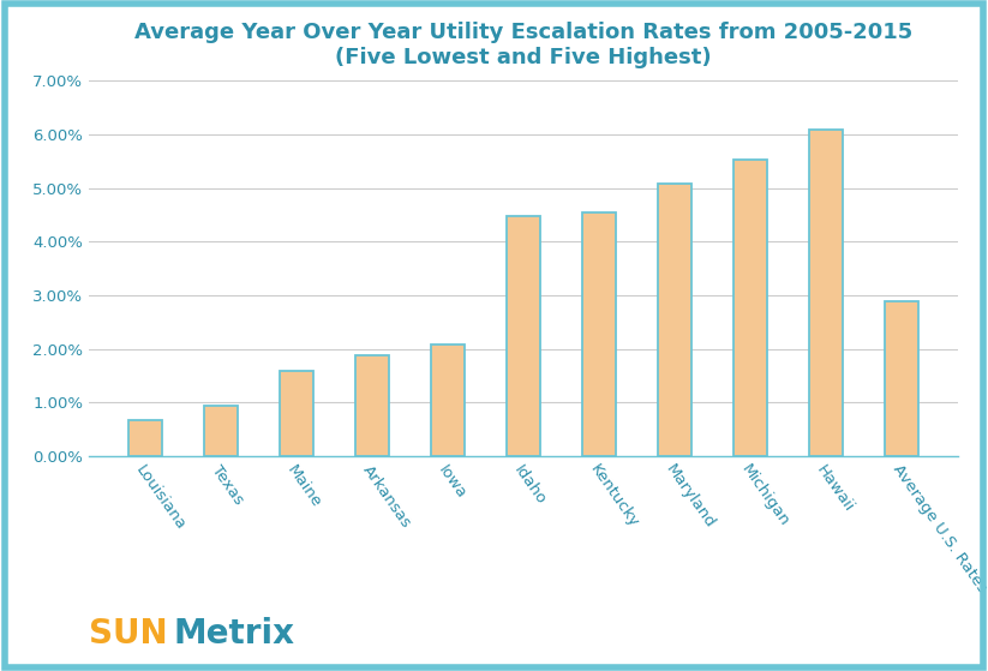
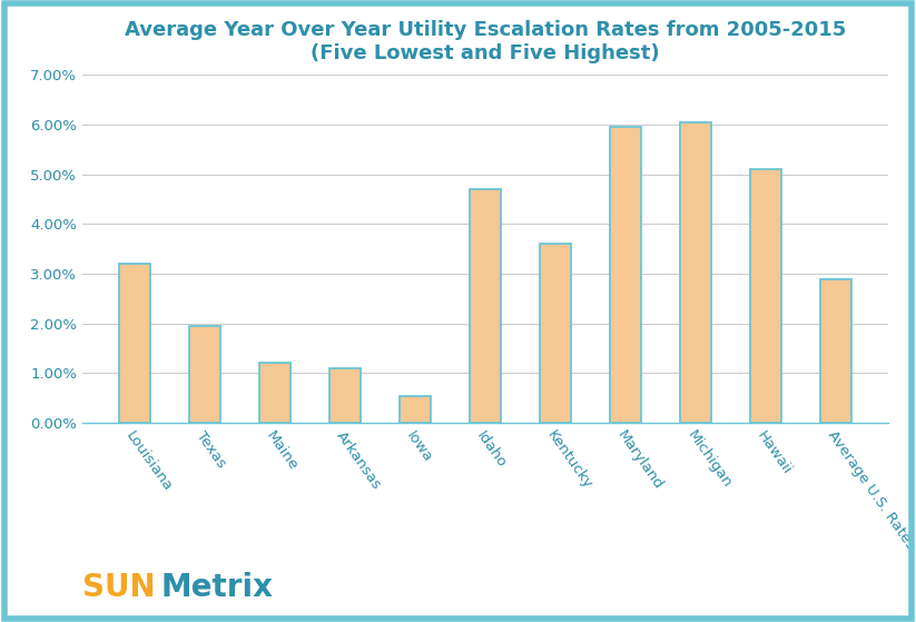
Louisiana: 0.68% -> 3.20%
Texas: 0.95% -> 1.95%
Maine: 1.58% -> 1.20%
Arkansas: 1.88% -> 1.10%
Iowa: 2.08% -> 0.55%
Idaho: 4.48% -> 4.70%
Kentucky: 4.55% -> 3.60%
Maryland: 5.08% -> 5.95%
Michigan: 5.52% -> 6.05%
Hawaii: 6.08% -> 5.10%
